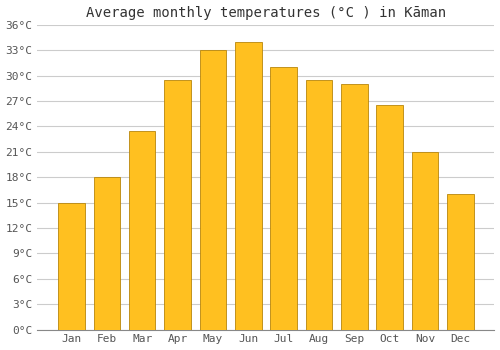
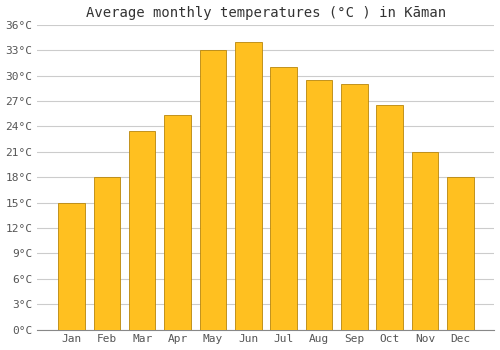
Apr: 29.5°C -> 25.4°C
Dec: 16.0°C -> 18.0°C
